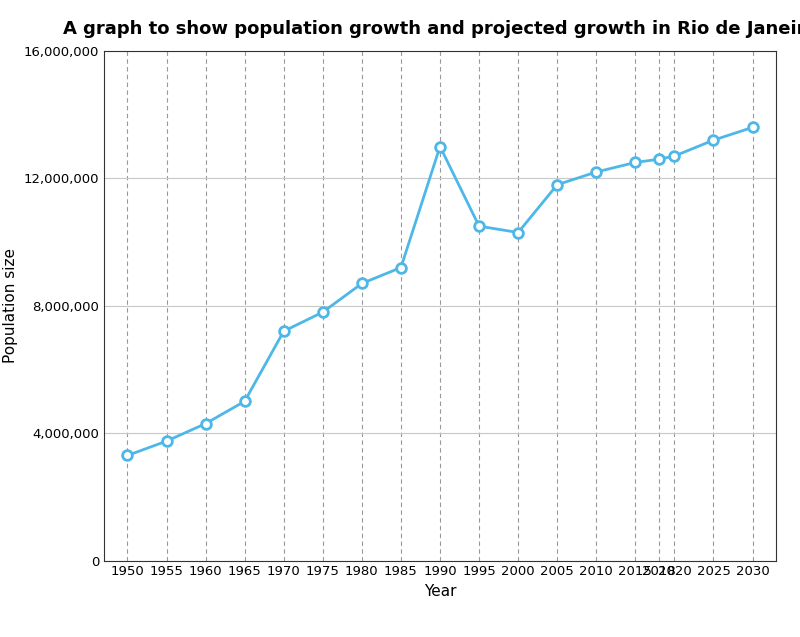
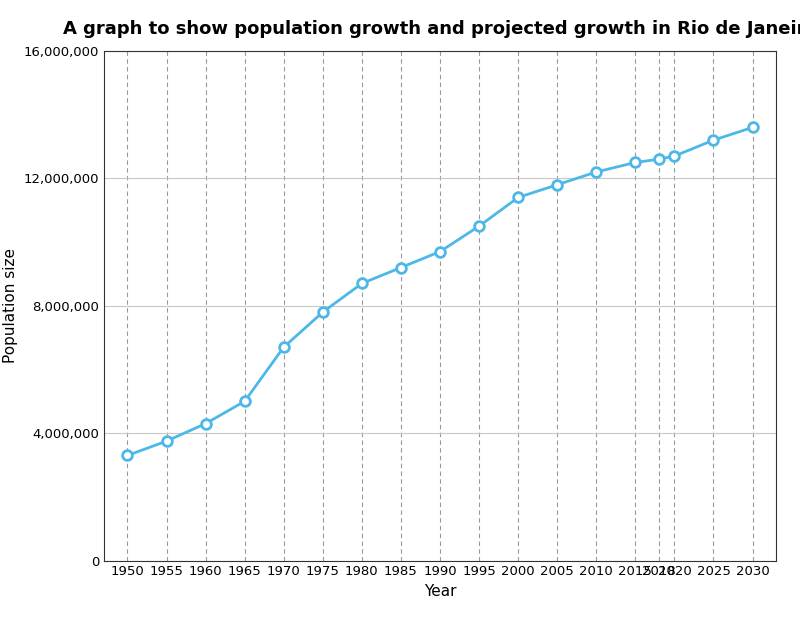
1970: 7,200,000 -> 6,700,000
1990: 13,000,000 -> 9,700,000
2000: 10,300,000 -> 11,400,000
